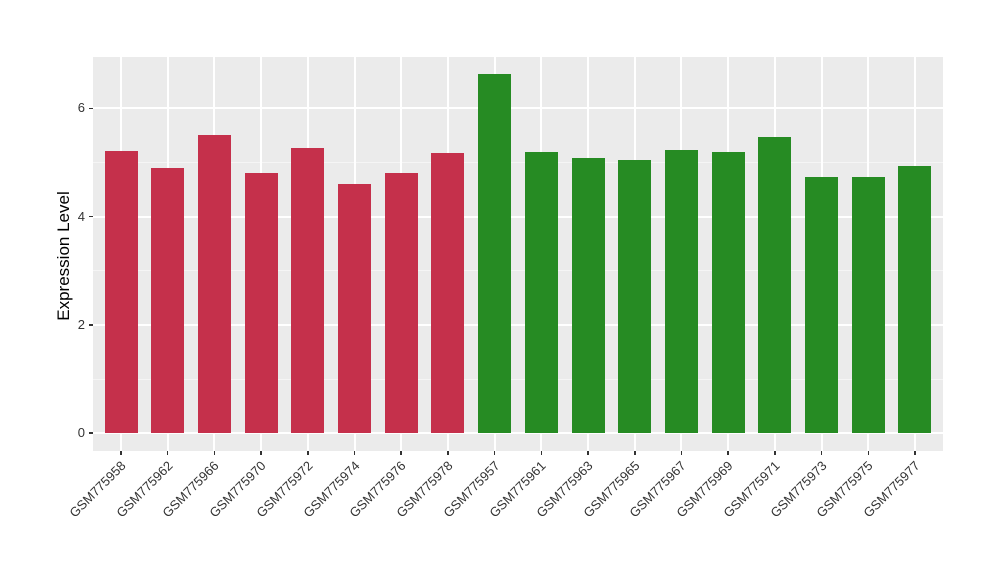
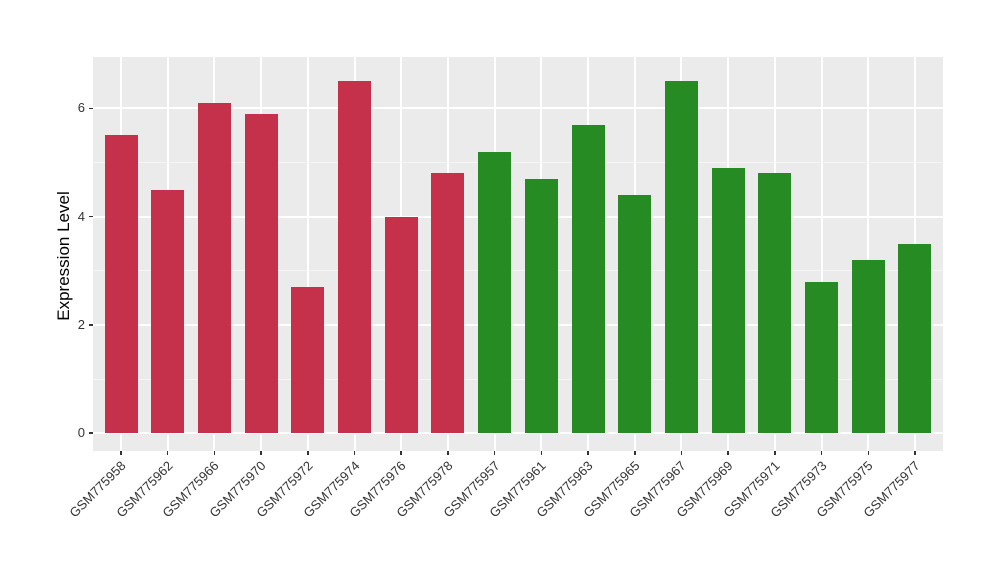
GSM775958: 5.2 -> 5.5
GSM775962: 4.9 -> 4.5
GSM775966: 5.5 -> 6.1
GSM775970: 4.8 -> 5.9
GSM775972: 5.3 -> 2.7
GSM775974: 4.6 -> 6.5
GSM775976: 4.8 -> 4.0
GSM775978: 5.2 -> 4.8
GSM775957: 6.6 -> 5.2
GSM775961: 5.2 -> 4.7
GSM775963: 5.1 -> 5.7
GSM775965: 5.0 -> 4.4
GSM775967: 5.2 -> 6.5
GSM775969: 5.2 -> 4.9
GSM775971: 5.5 -> 4.8
GSM775973: 4.7 -> 2.8
GSM775975: 4.7 -> 3.2
GSM775977: 4.9 -> 3.5
